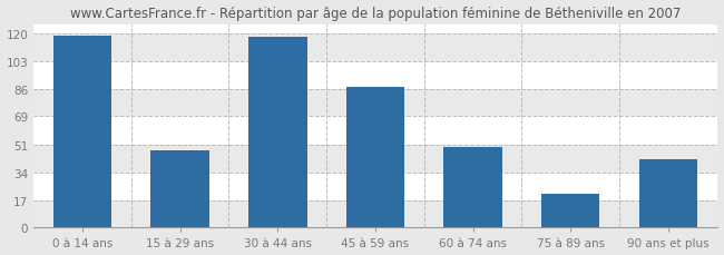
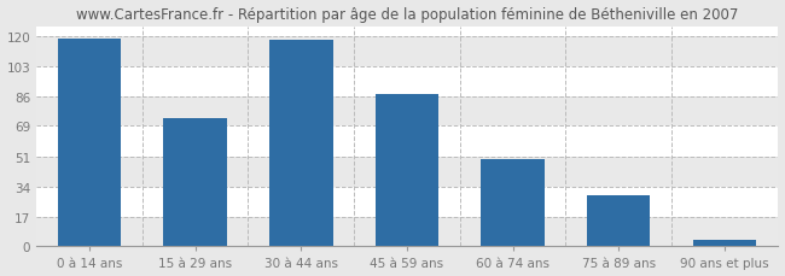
15 à 29 ans: 48 -> 73
75 à 89 ans: 21 -> 29
90 ans et plus: 42 -> 4
